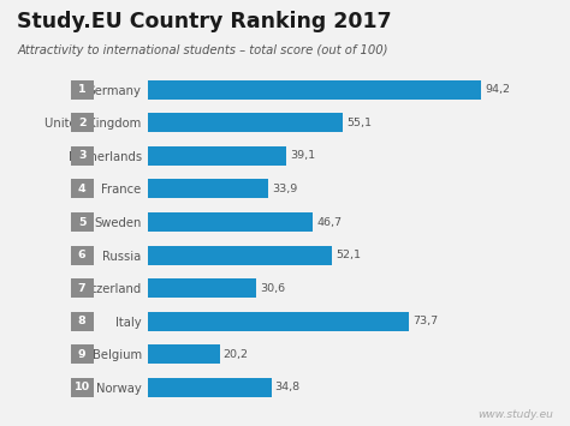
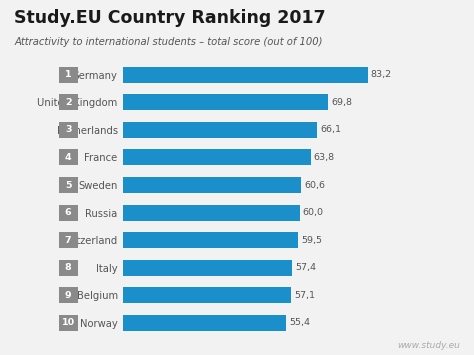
Germany: 94,2 -> 83,2
United Kingdom: 55,1 -> 69,8
Netherlands: 39,1 -> 66,1
France: 33,9 -> 63,8
Sweden: 46,7 -> 60,6
Russia: 52,1 -> 60,0
Switzerland: 30,6 -> 59,5
Italy: 73,7 -> 57,4
Belgium: 20,2 -> 57,1
Norway: 34,8 -> 55,4
